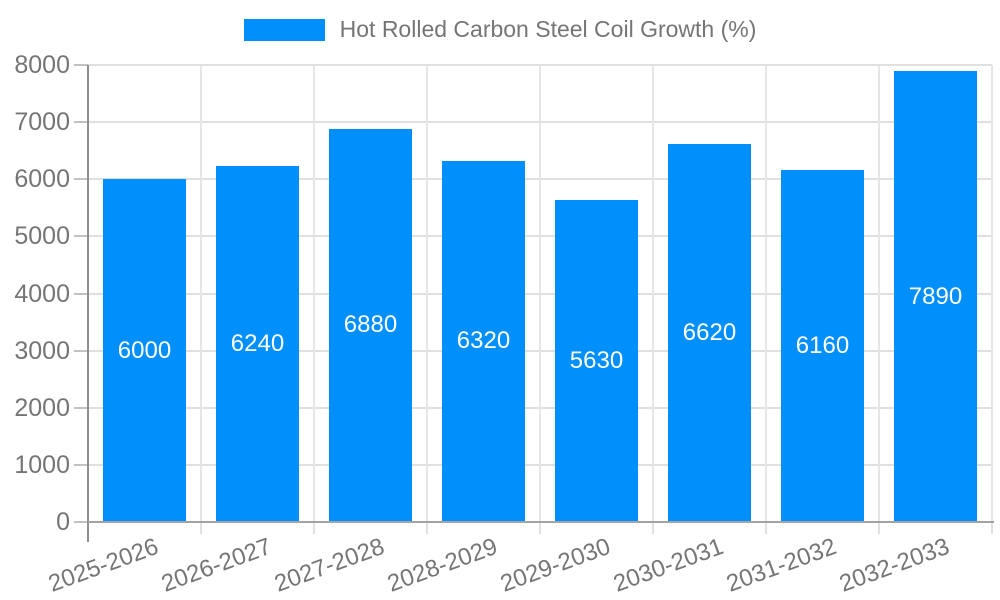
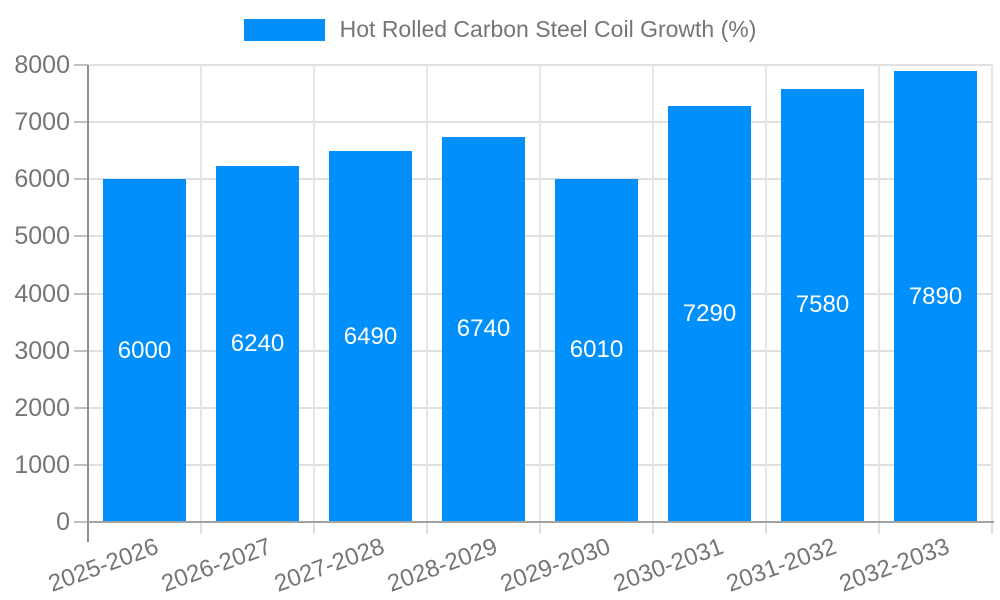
2027-2028: 6880 -> 6490
2028-2029: 6320 -> 6740
2029-2030: 5630 -> 6010
2030-2031: 6620 -> 7290
2031-2032: 6160 -> 7580
